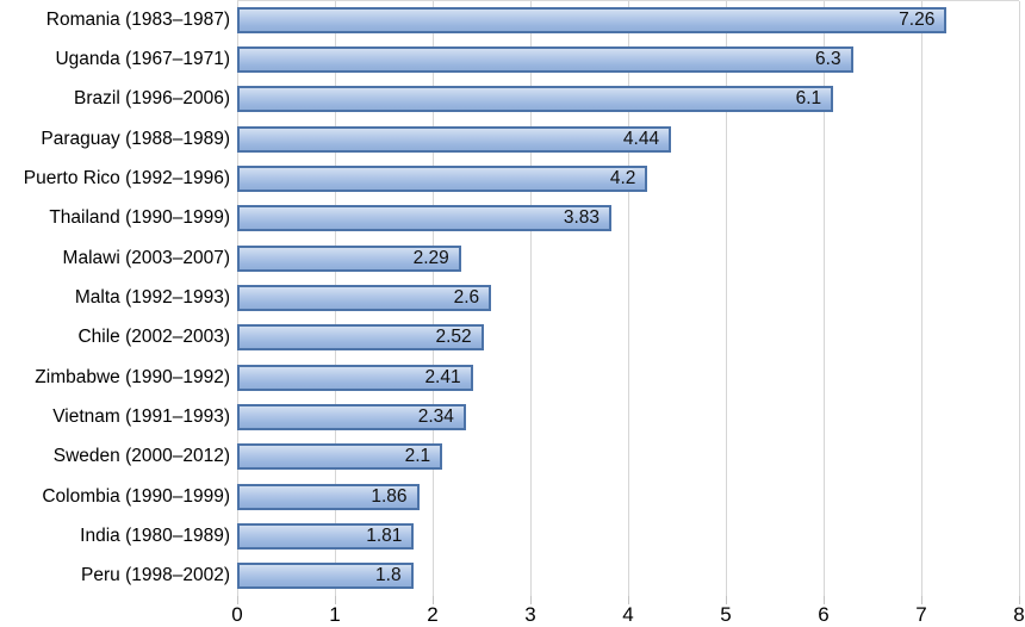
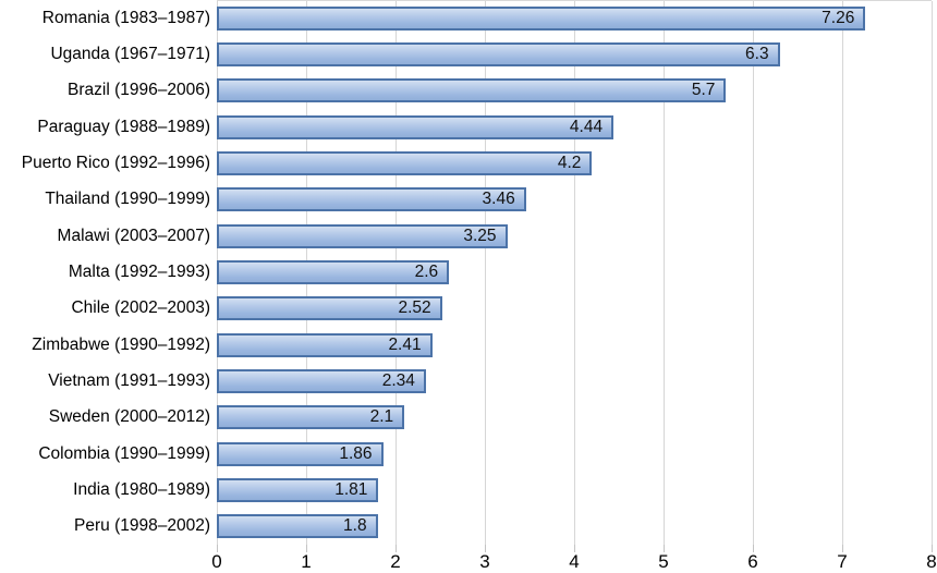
Brazil (1996–2006): 6.1 -> 5.7
Thailand (1990–1999): 3.83 -> 3.46
Malawi (2003–2007): 2.29 -> 3.25
